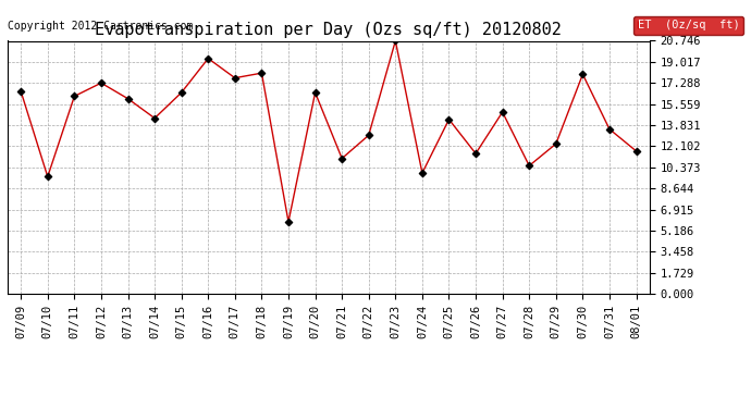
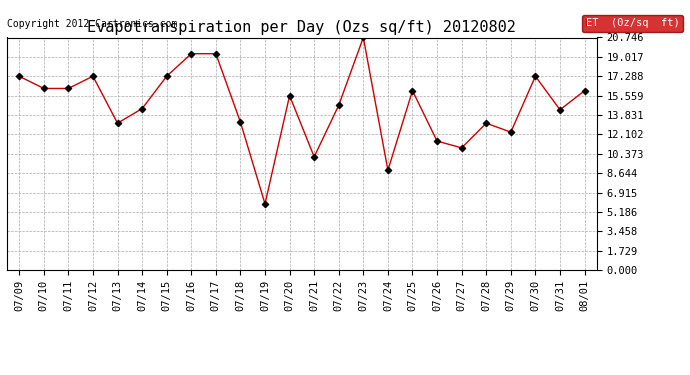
07/09: 16.6 -> 17.3
07/10: 9.6 -> 16.2
07/13: 16.0 -> 13.1
07/15: 16.5 -> 17.3
07/17: 17.7 -> 19.3
07/18: 18.1 -> 13.2
07/20: 16.5 -> 15.6
07/21: 11.1 -> 10.1
07/22: 13.0 -> 14.7
07/24: 9.9 -> 8.9
07/25: 14.3 -> 16.0
07/27: 14.9 -> 10.9
07/28: 10.5 -> 13.1
07/30: 18.0 -> 17.3
07/31: 13.5 -> 14.3
08/01: 11.7 -> 16.0
